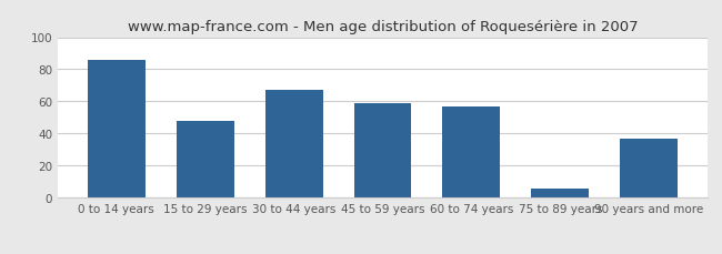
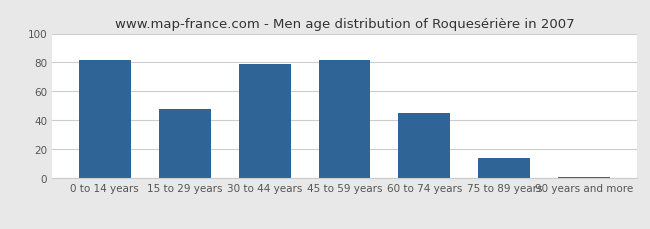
0 to 14 years: 86 -> 82
30 to 44 years: 67 -> 79
45 to 59 years: 59 -> 82
60 to 74 years: 57 -> 45
75 to 89 years: 6 -> 14
90 years and more: 37 -> 1
